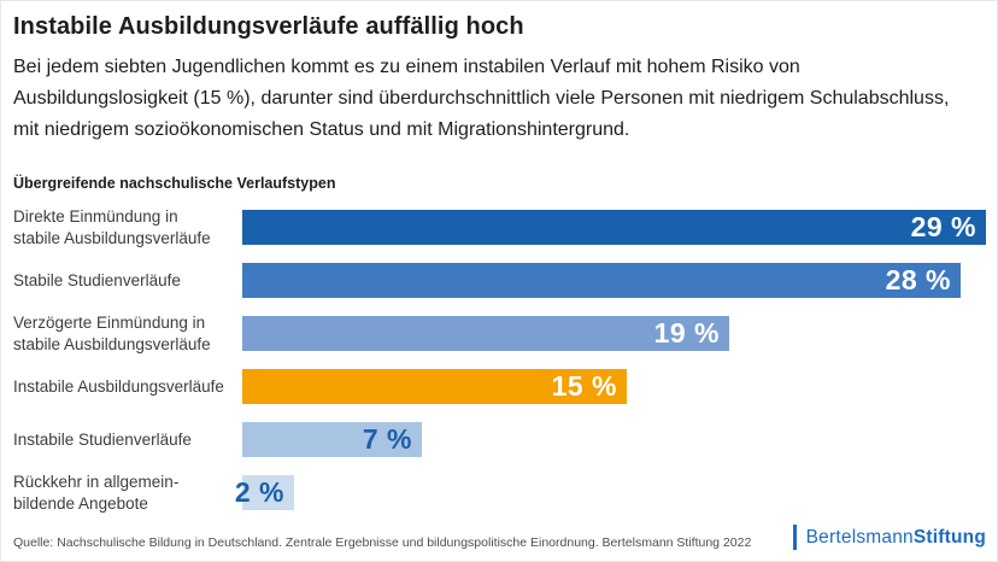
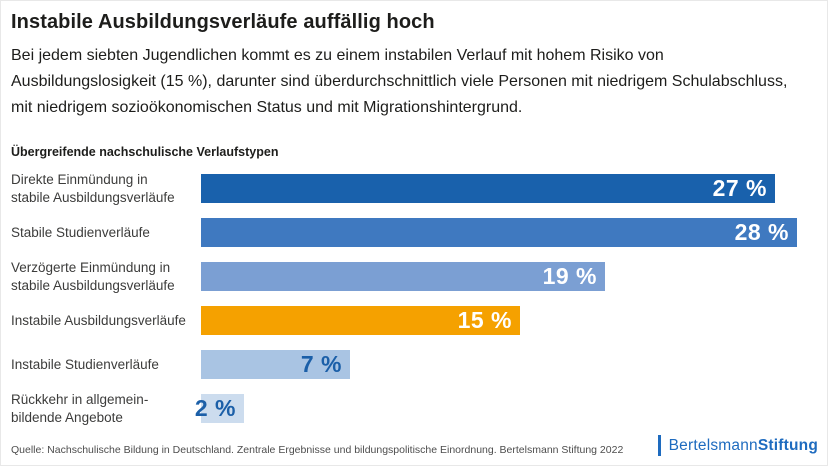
Direkte Einmündung in stabile Ausbildungsverläufe: 29 -> 27
